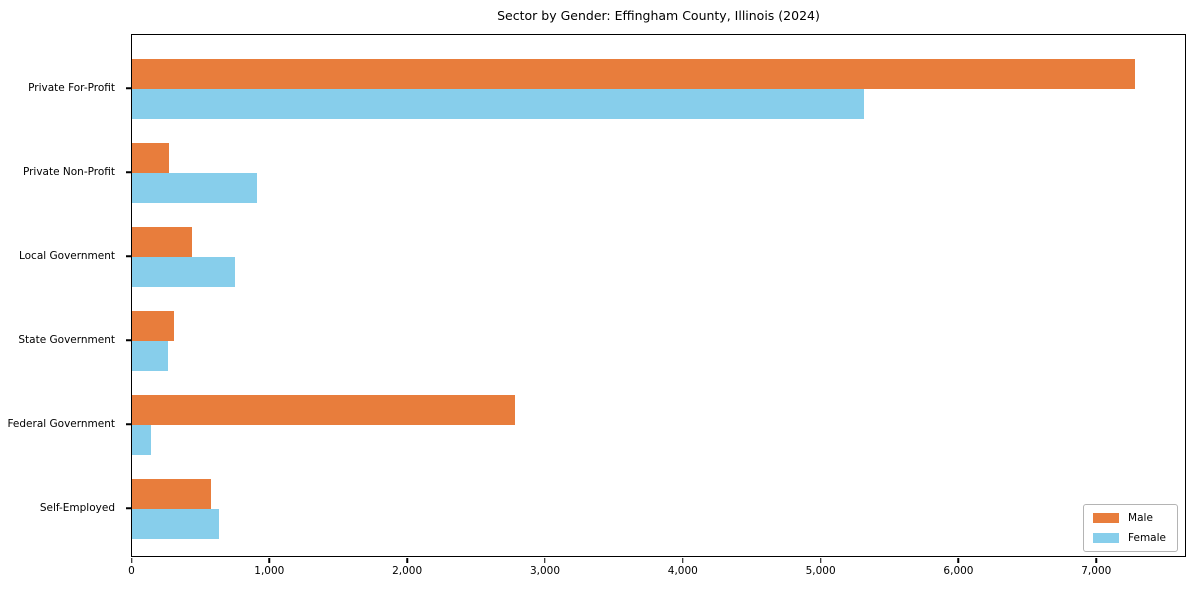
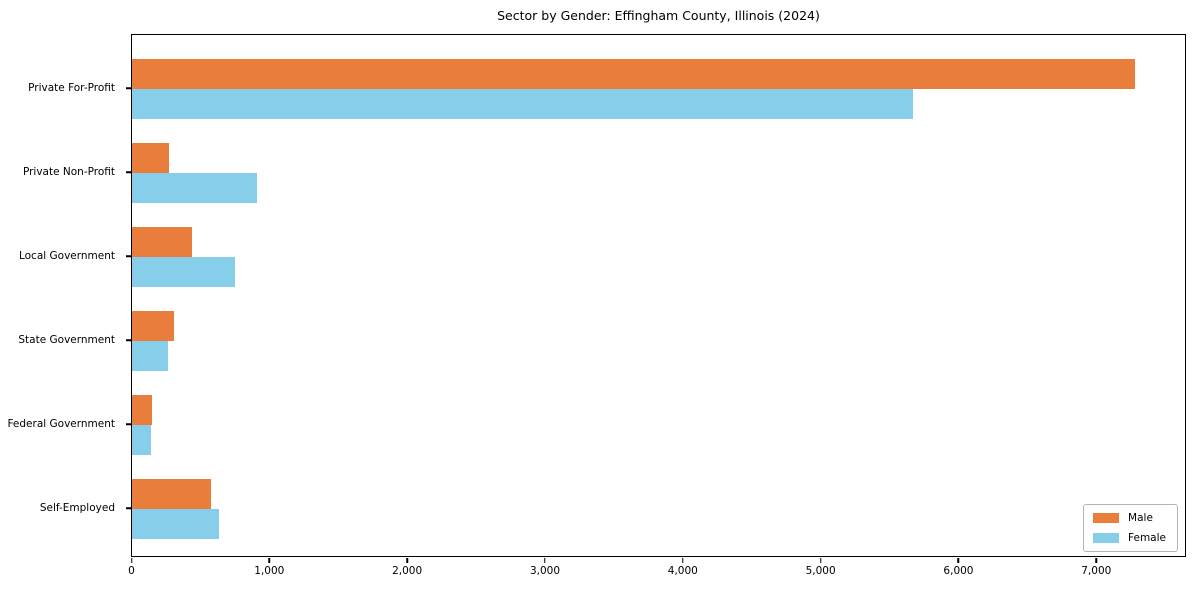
Female/Private For-Profit: 5310 -> 5660
Male/Federal Government: 2780 -> 140
